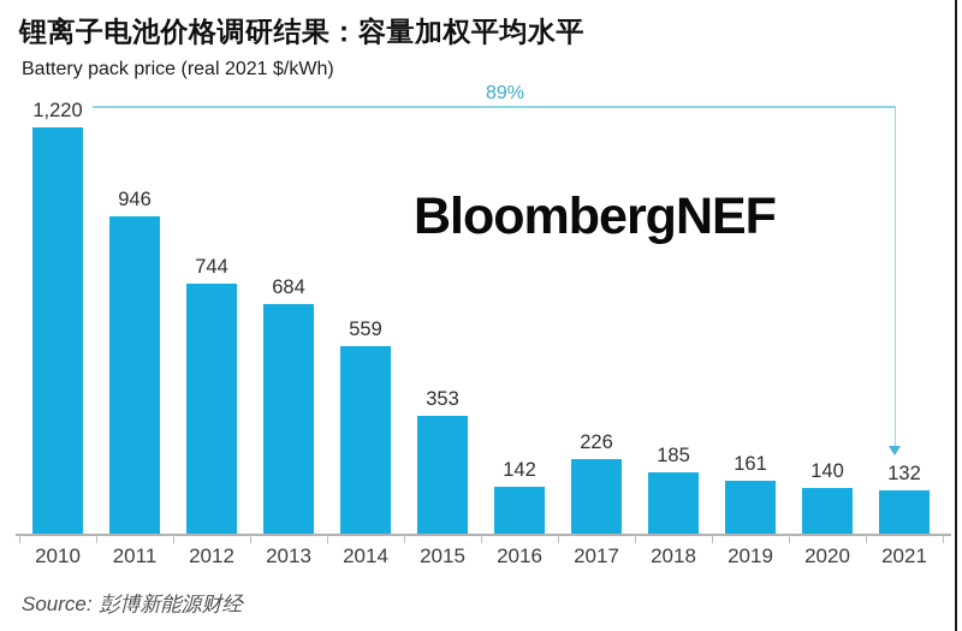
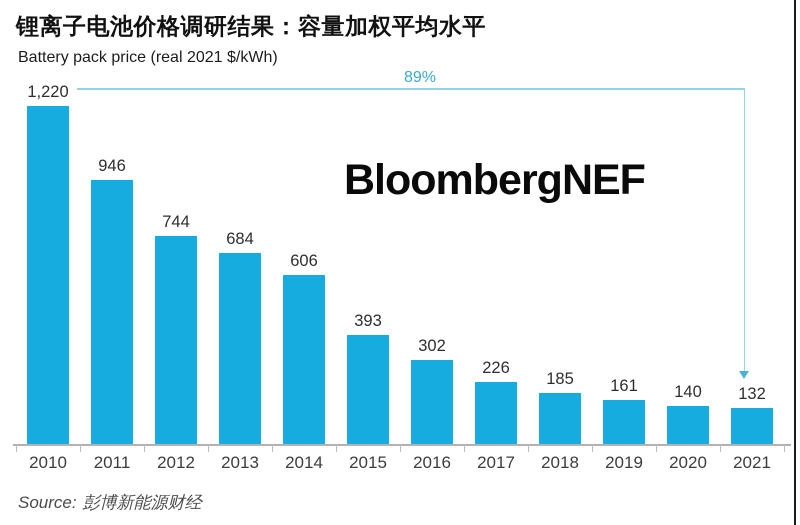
2014: 559 -> 606
2015: 353 -> 393
2016: 142 -> 302
